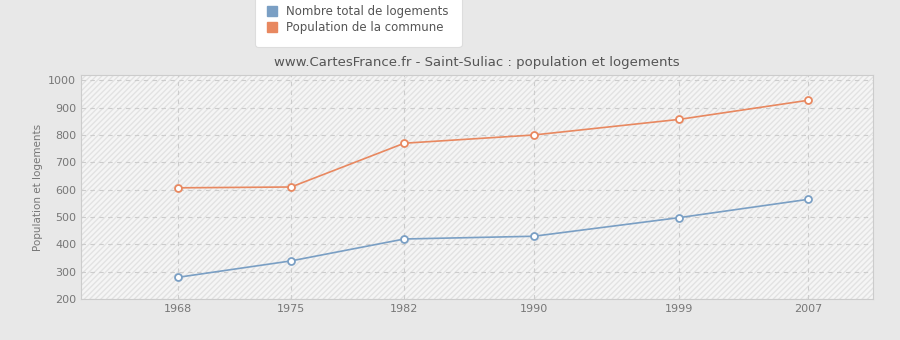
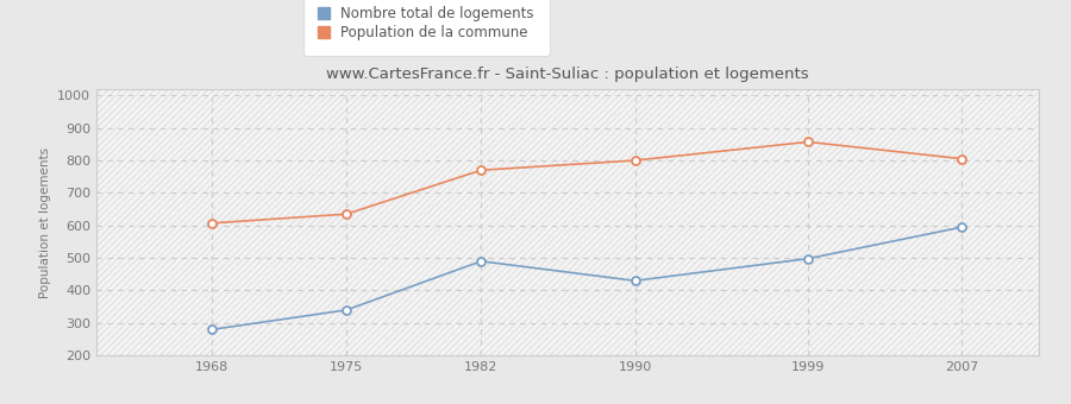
Population de la commune/1975: 610 -> 635
Nombre total de logements/1982: 420 -> 490
Nombre total de logements/2007: 565 -> 595
Population de la commune/2007: 927 -> 805
